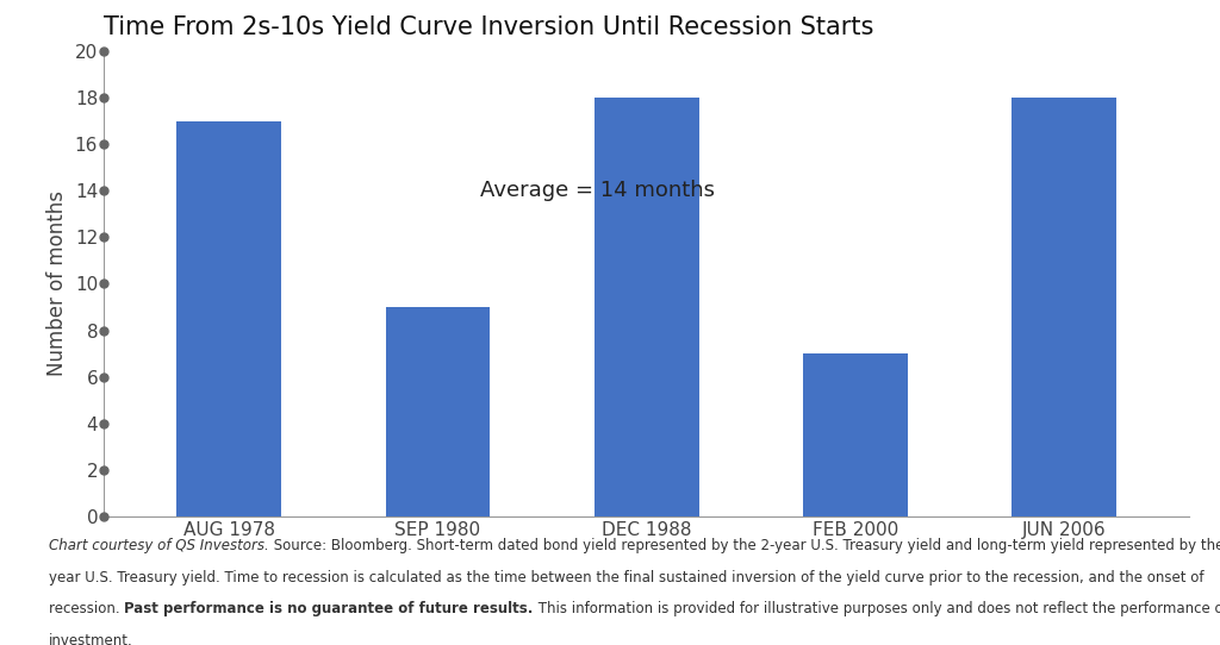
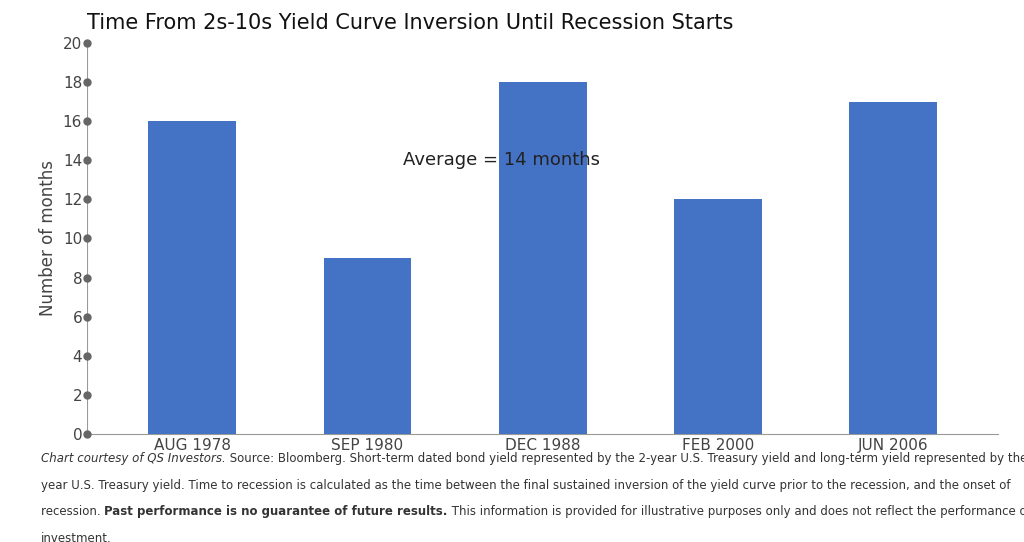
AUG 1978: 17 -> 16
FEB 2000: 7 -> 12
JUN 2006: 18 -> 17
